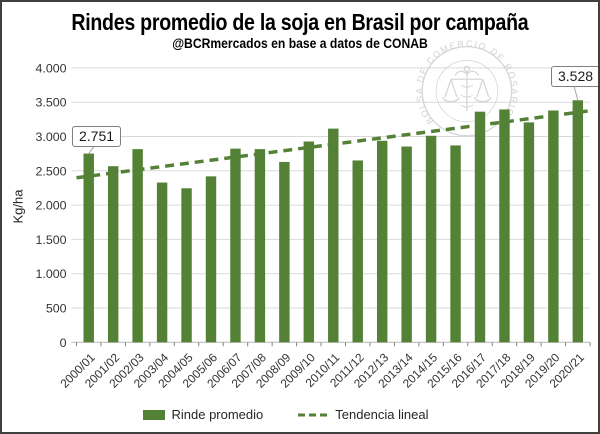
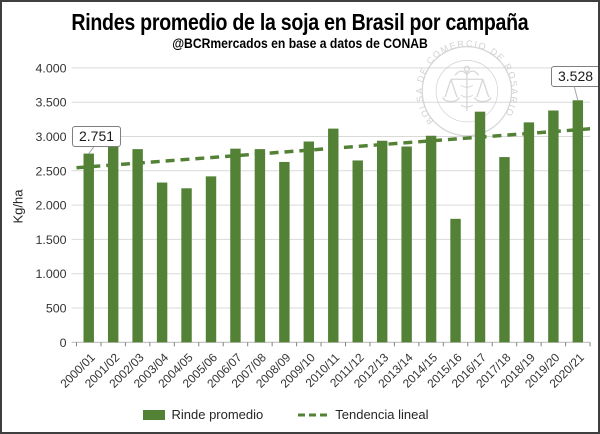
2001/02: 2600 -> 3100
2015/16: 2900 -> 1800
2017/18: 3400 -> 2700
